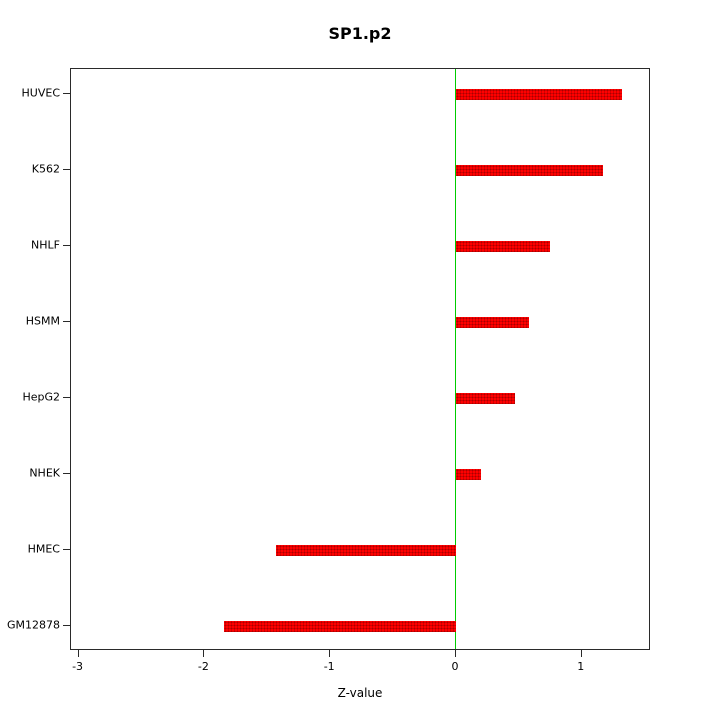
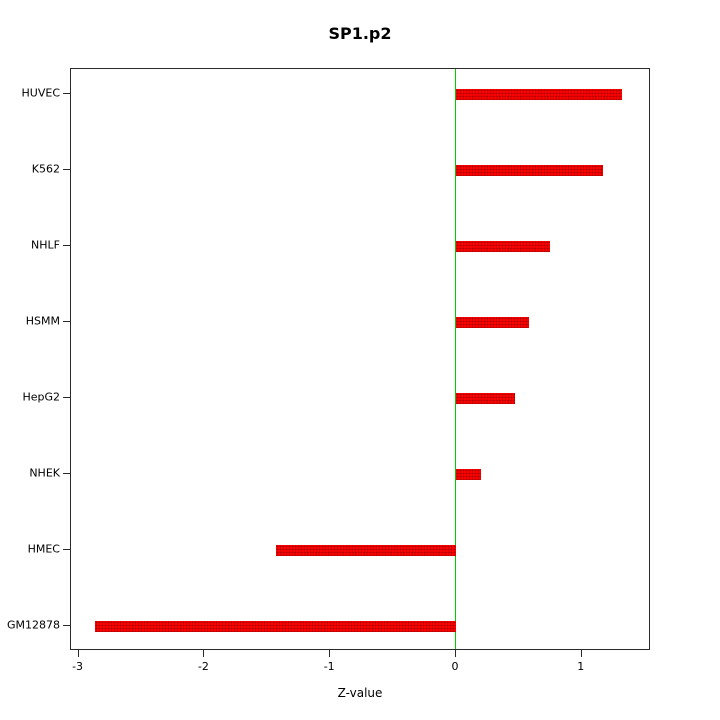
GM12878: -1.84 -> -2.87
